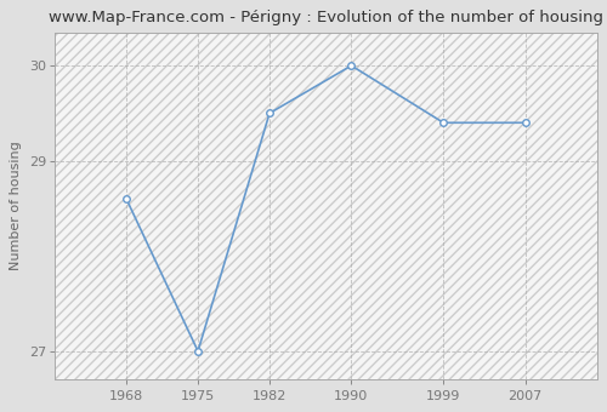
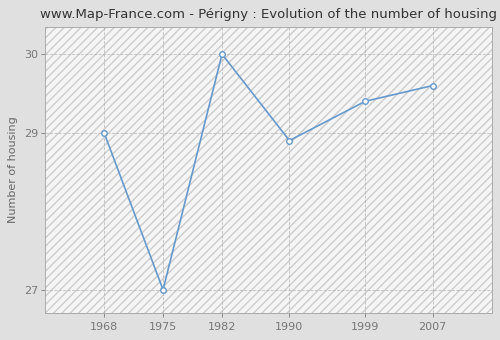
1968: 28.6 -> 29.0
1982: 29.5 -> 30.0
1990: 30.0 -> 28.9
2007: 29.4 -> 29.6
